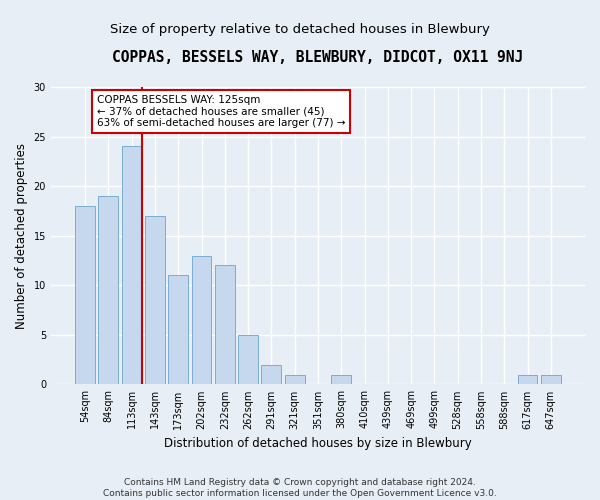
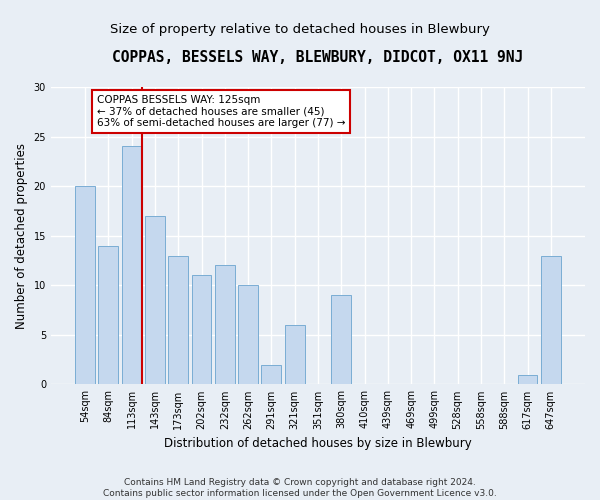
54sqm: 18 -> 20
84sqm: 19 -> 14
173sqm: 11 -> 13
202sqm: 13 -> 11
262sqm: 5 -> 10
321sqm: 1 -> 6
380sqm: 1 -> 9
647sqm: 1 -> 13
